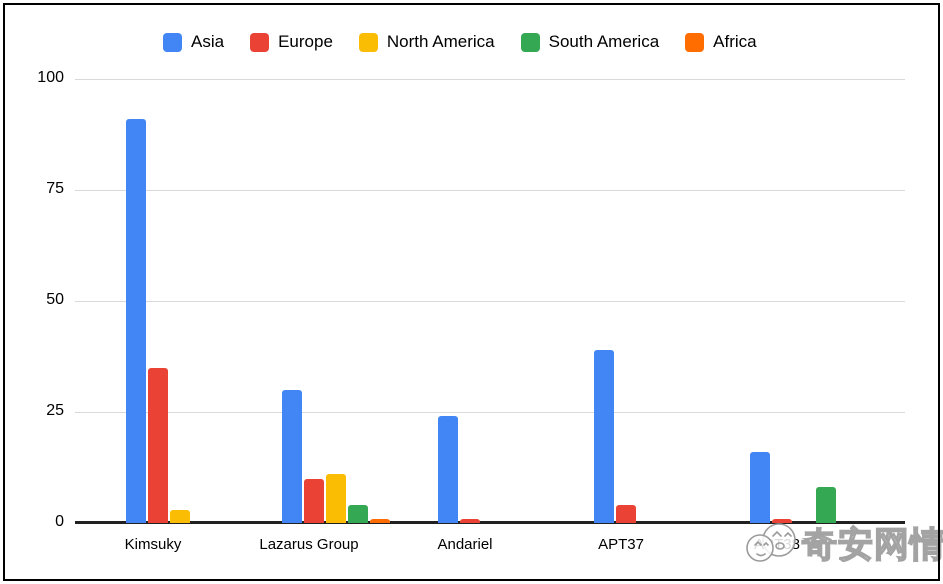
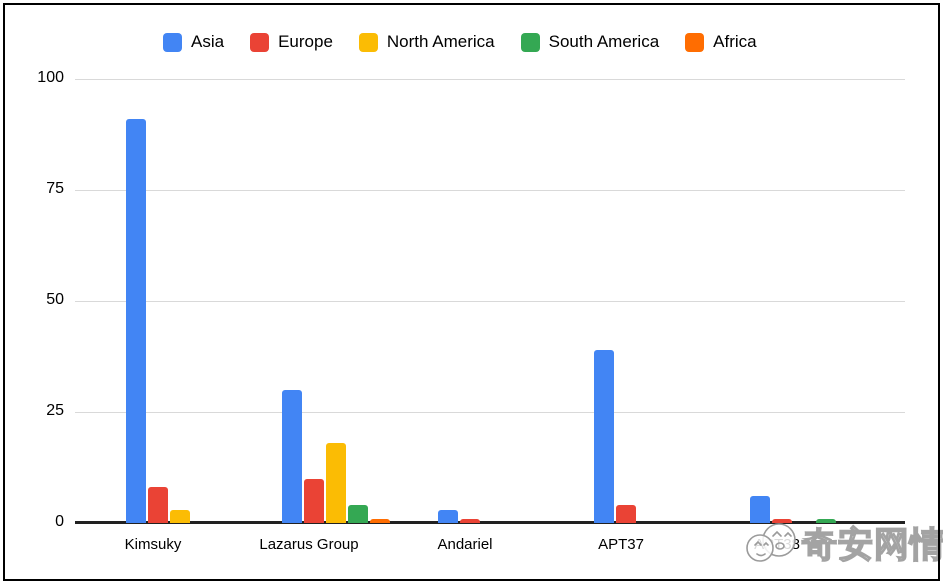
Europe/Kimsuky: 35 -> 8
North America/Lazarus Group: 11 -> 18
Asia/Andariel: 24 -> 3
Asia/APT38: 16 -> 6
South America/APT38: 8 -> 1
